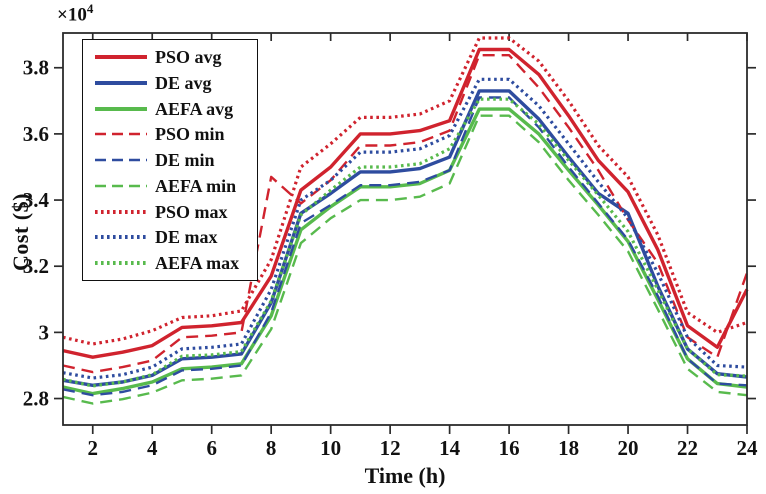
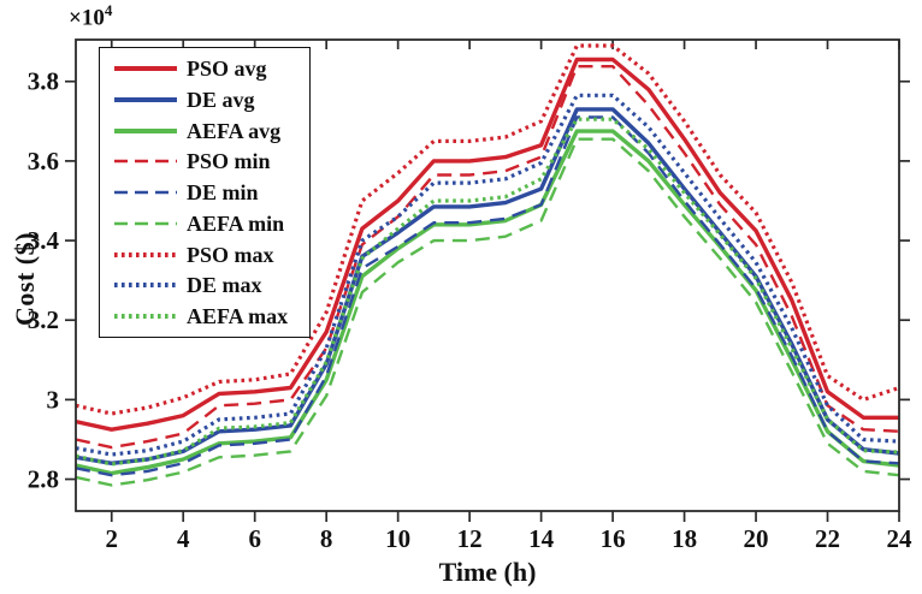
PSO min/8: 3.47 -> 3.13
DE avg/20: 3.36 -> 3.31
PSO min/20: 3.34 -> 3.39
PSO avg/24: 3.13 -> 2.96
PSO min/24: 3.18 -> 2.92
